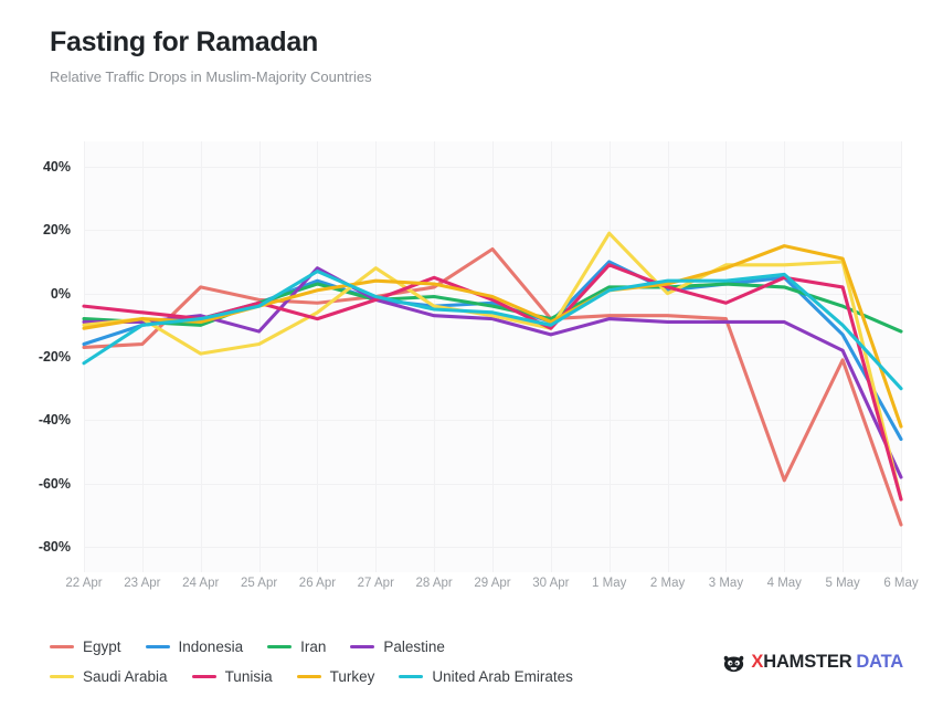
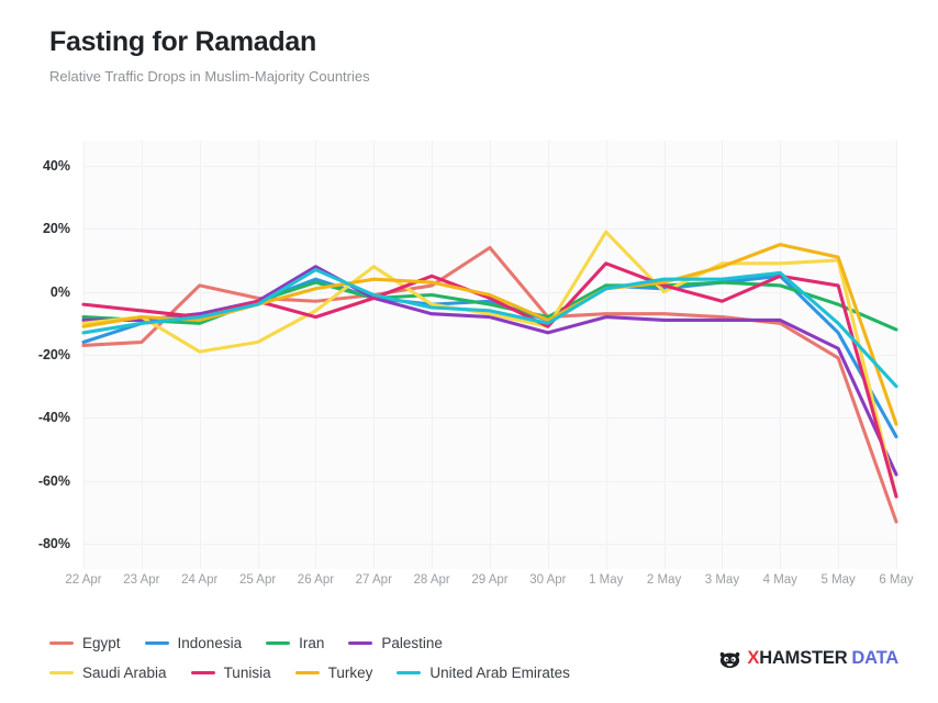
United Arab Emirates/22 Apr: -22% -> -13%
Palestine/25 Apr: -12% -> -3%
Indonesia/1 May: 10% -> 2%
Egypt/4 May: -59% -> -10%
